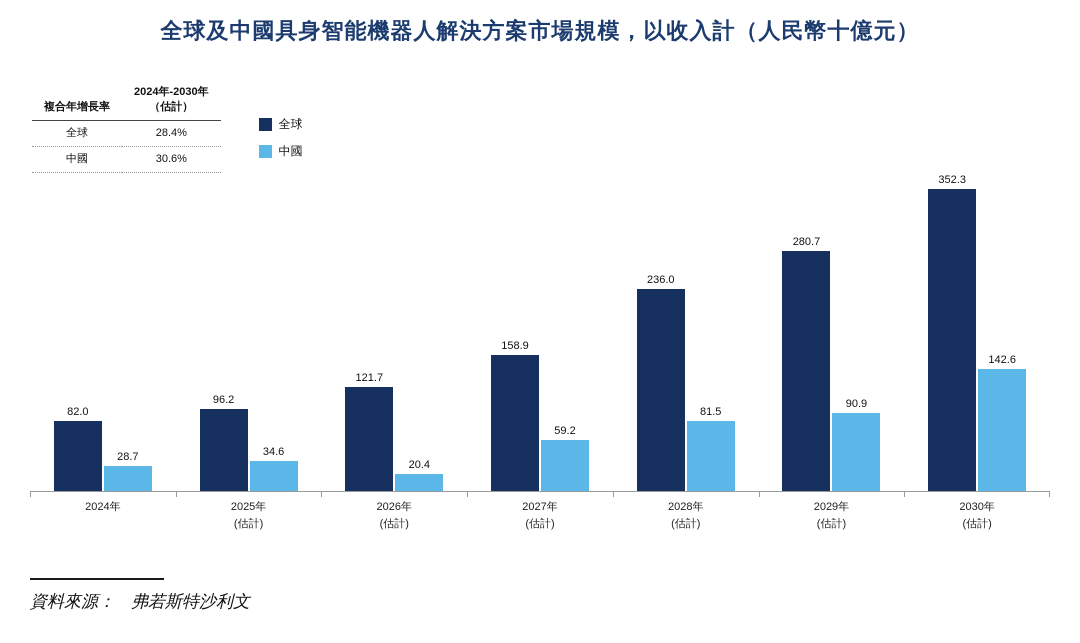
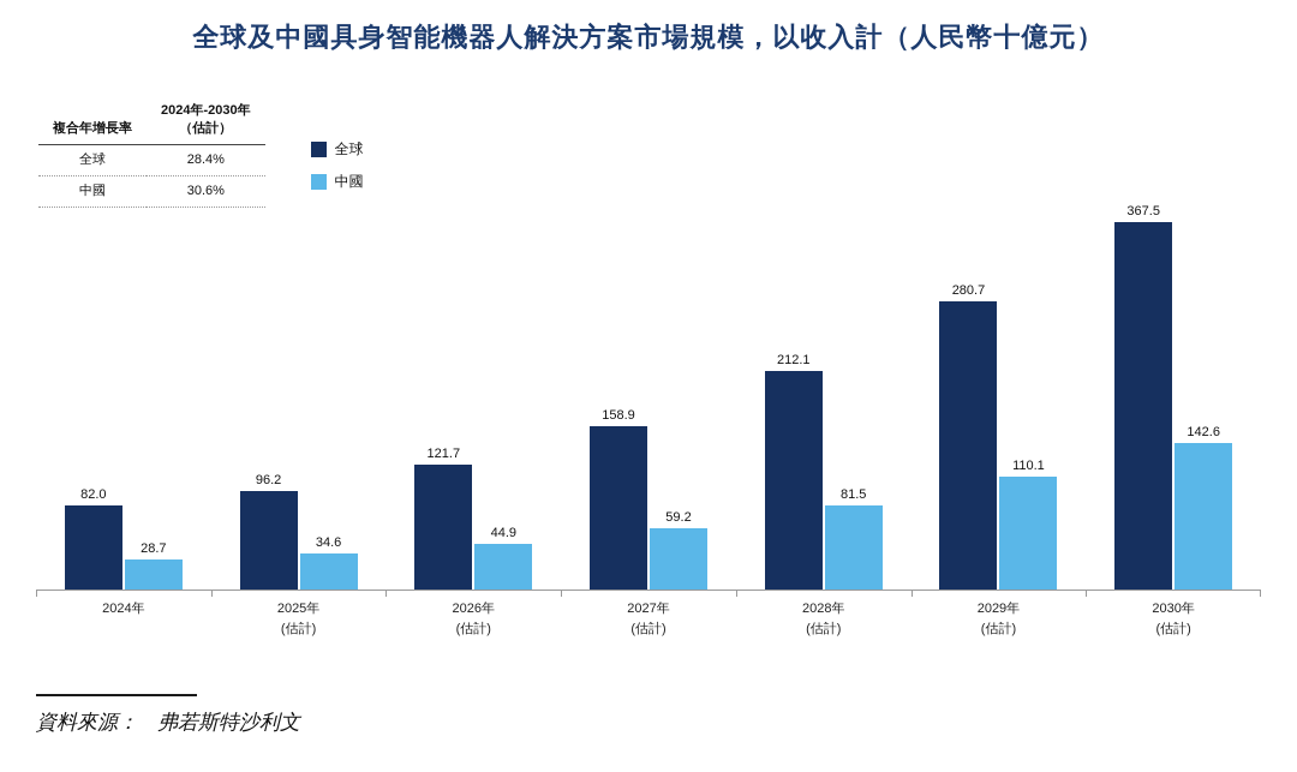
中國/2026年 (估計): 20.4 -> 44.9
全球/2028年 (估計): 236.0 -> 212.1
中國/2029年 (估計): 90.9 -> 110.1
全球/2030年 (估計): 352.3 -> 367.5
